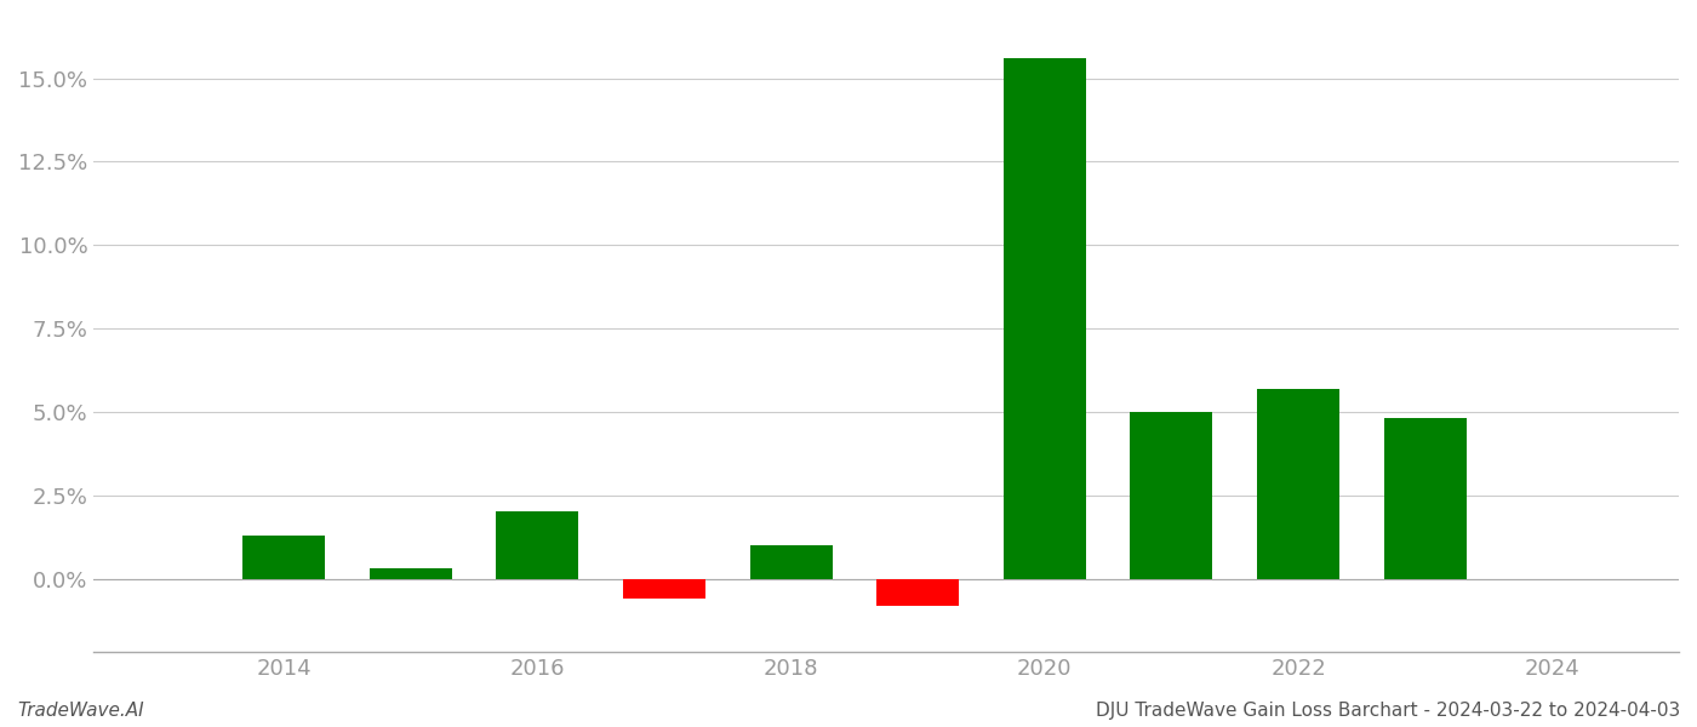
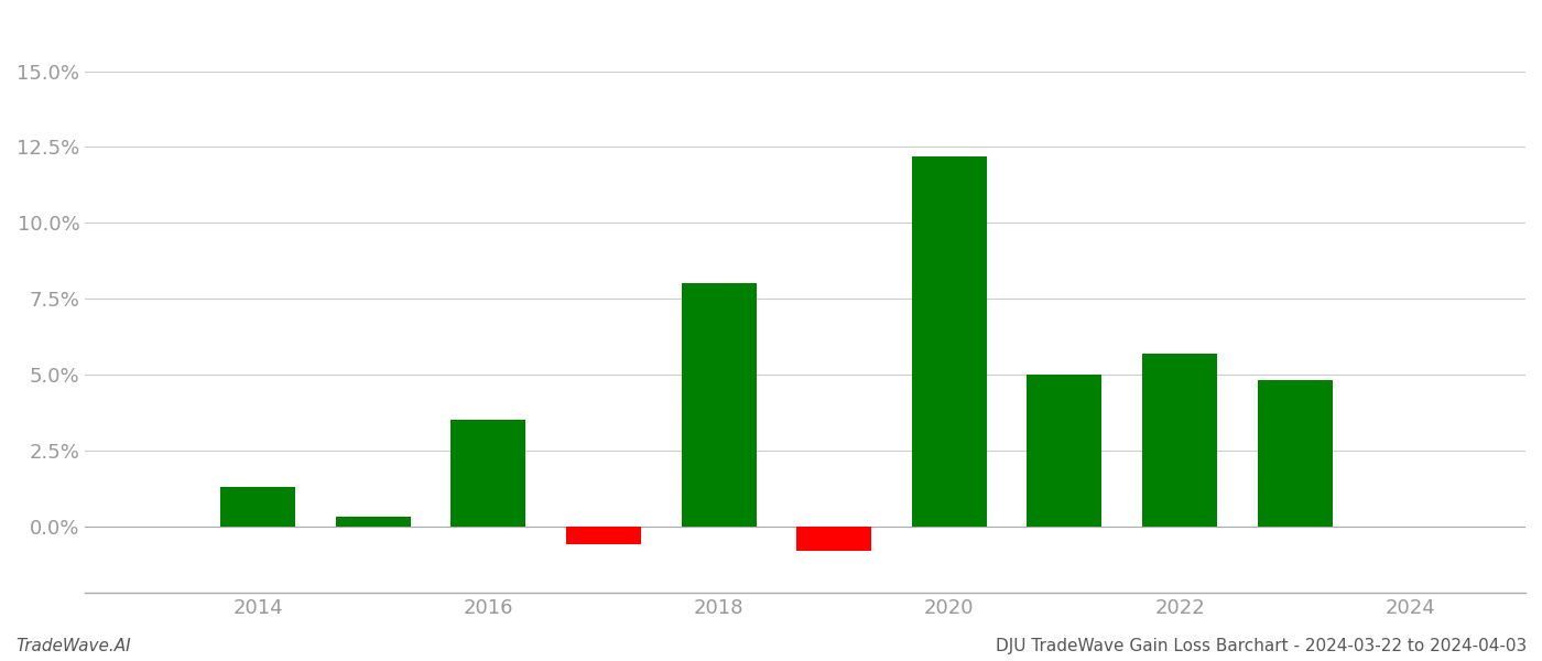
2016: 2.0% -> 3.5%
2018: 1.0% -> 8.0%
2020: 15.6% -> 12.2%
